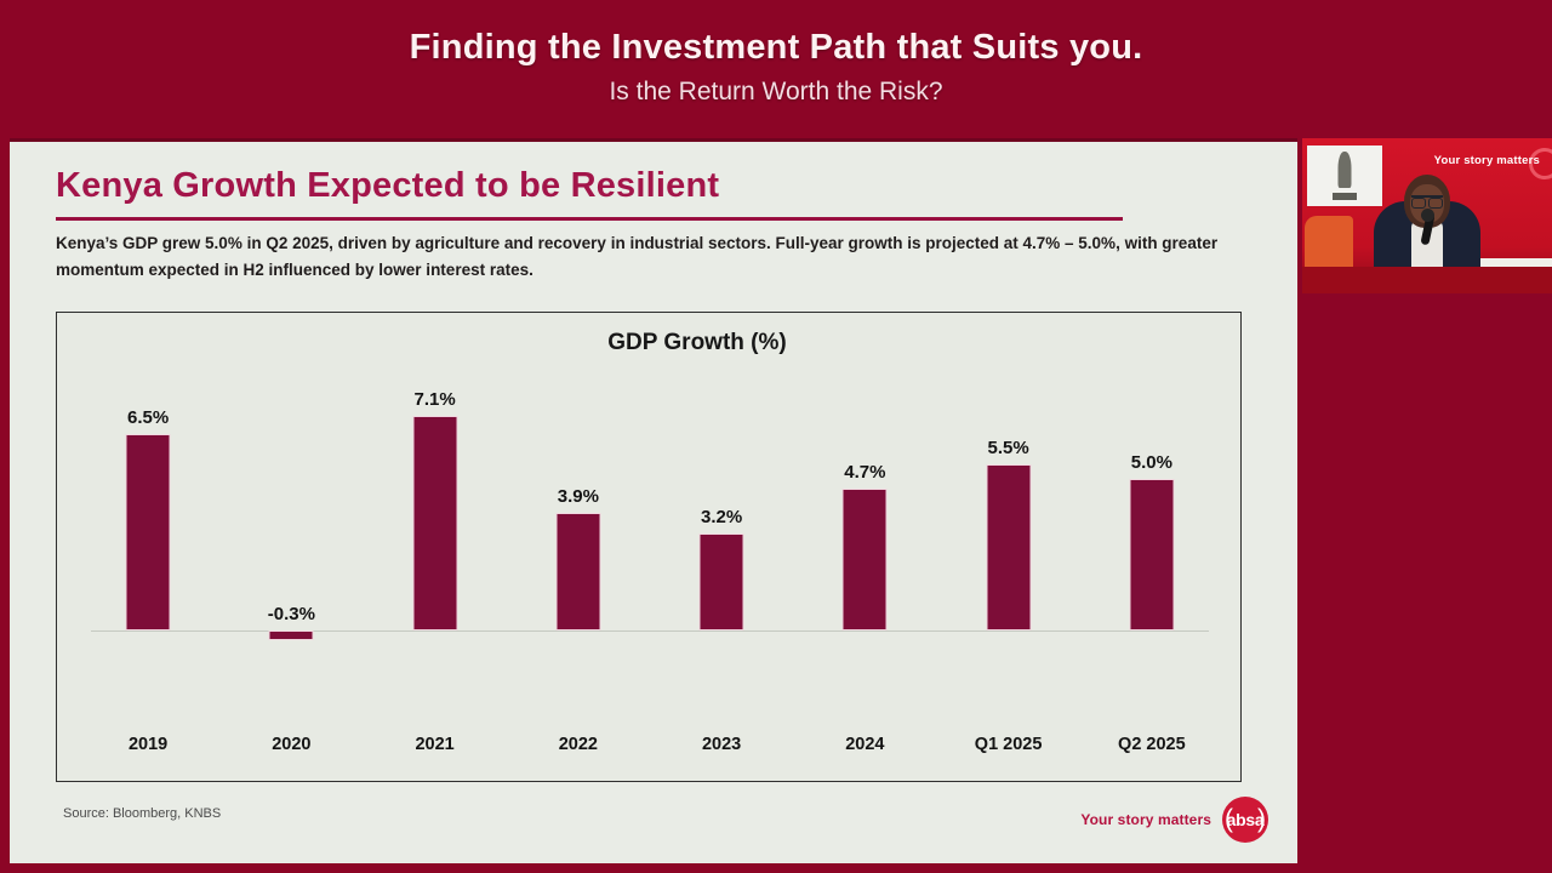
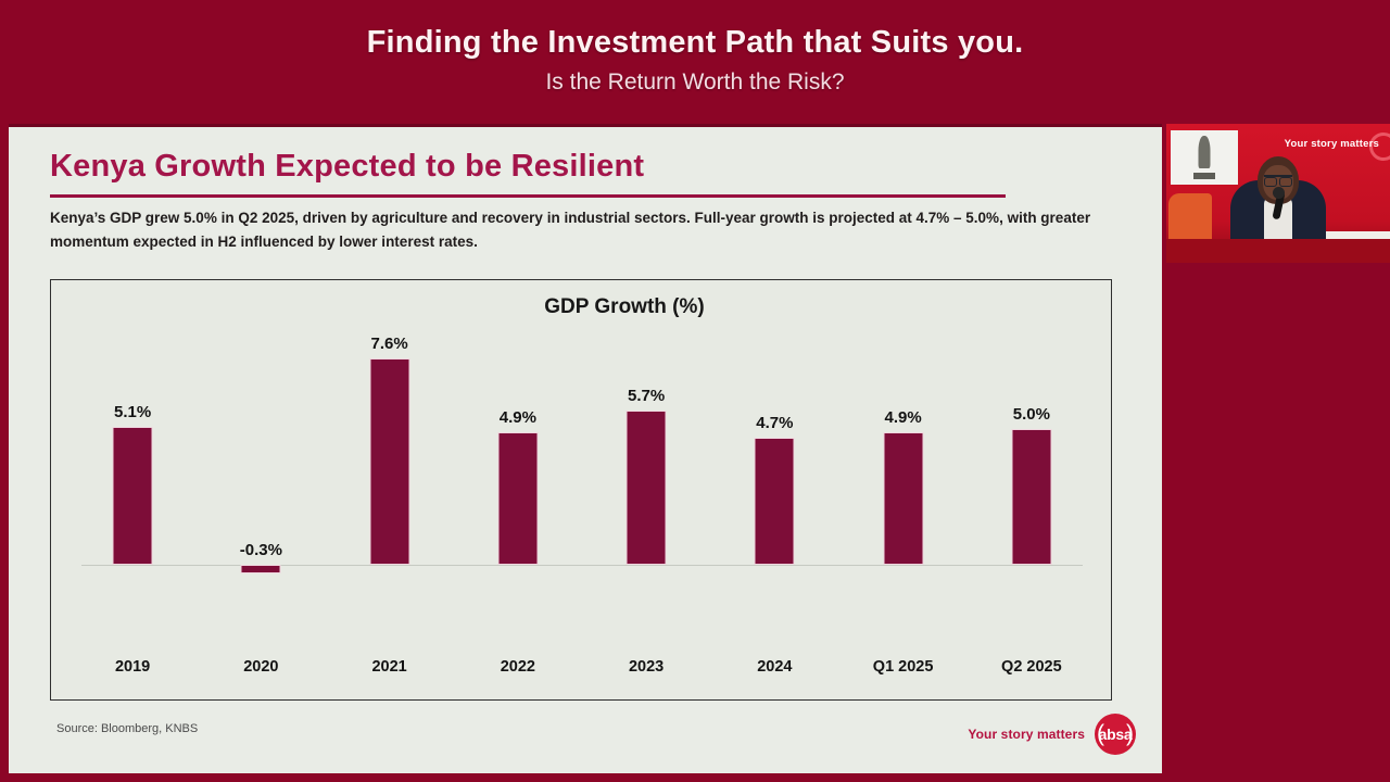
2019: 6.5% -> 5.1%
2021: 7.1% -> 7.6%
2022: 3.9% -> 4.9%
2023: 3.2% -> 5.7%
Q1 2025: 5.5% -> 4.9%
